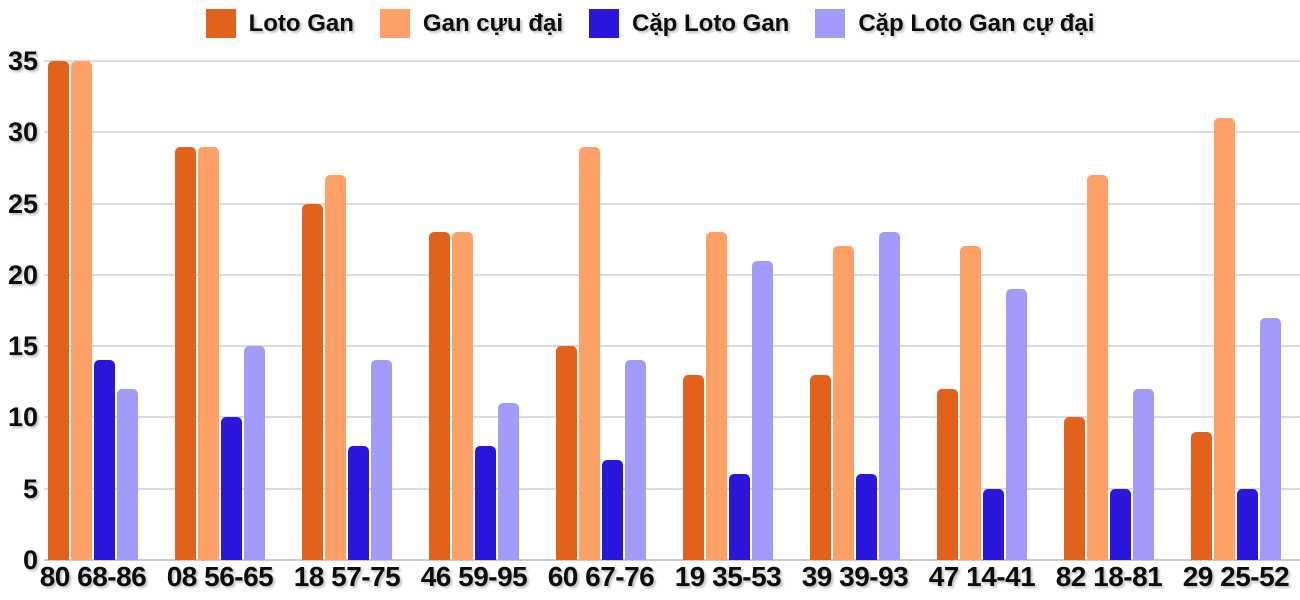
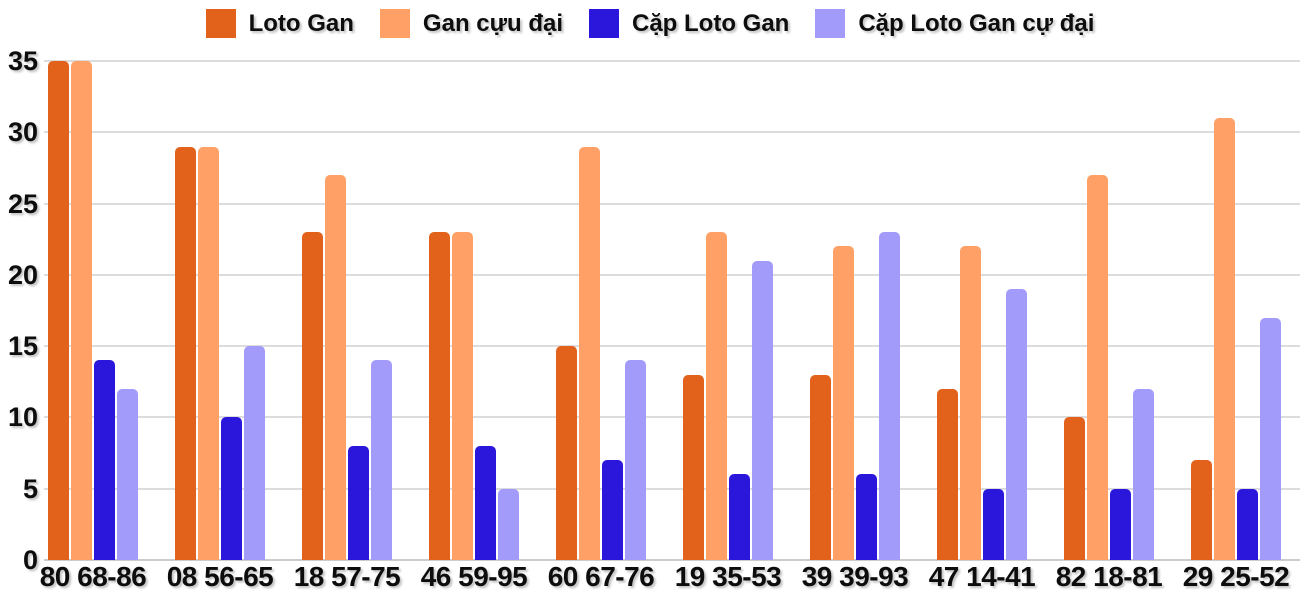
Loto Gan/18 57-75: 25 -> 23
Cặp Loto Gan cự đại/46 59-95: 11 -> 5
Loto Gan/29 25-52: 9 -> 7
